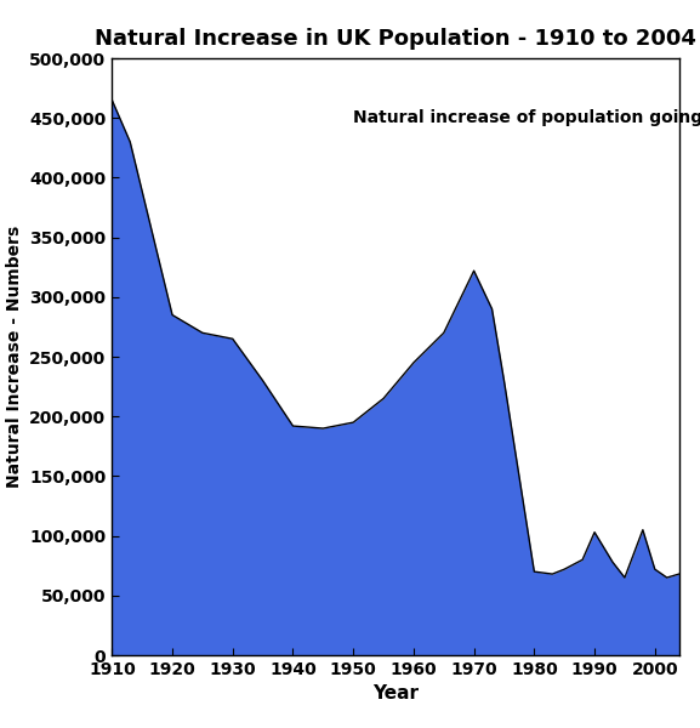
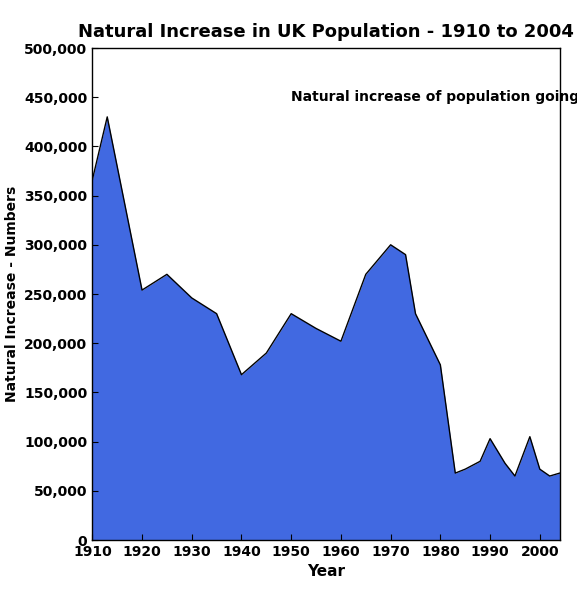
1910: 465,000 -> 366,000
1920: 285,000 -> 254,000
1930: 265,000 -> 246,000
1940: 192,000 -> 168,000
1950: 195,000 -> 230,000
1960: 245,000 -> 202,000
1970: 322,000 -> 300,000
1980: 70,000 -> 178,000
